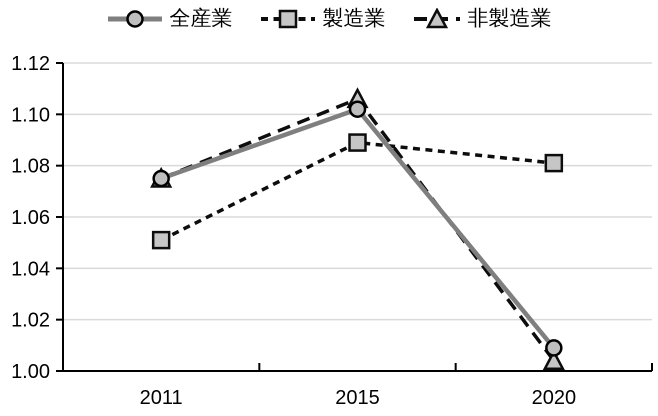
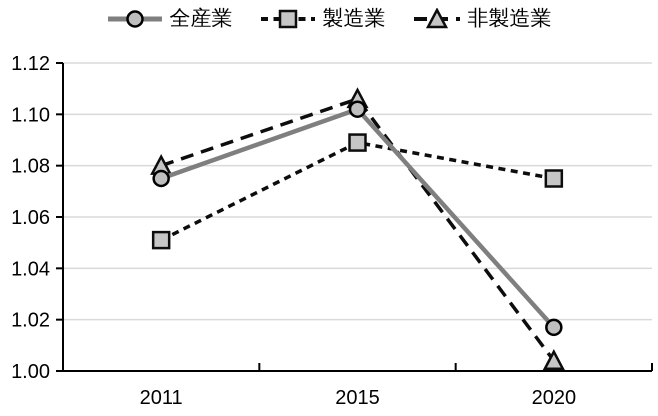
非製造業/2011: 1.075 -> 1.080
全産業/2020: 1.009 -> 1.017
製造業/2020: 1.081 -> 1.075
